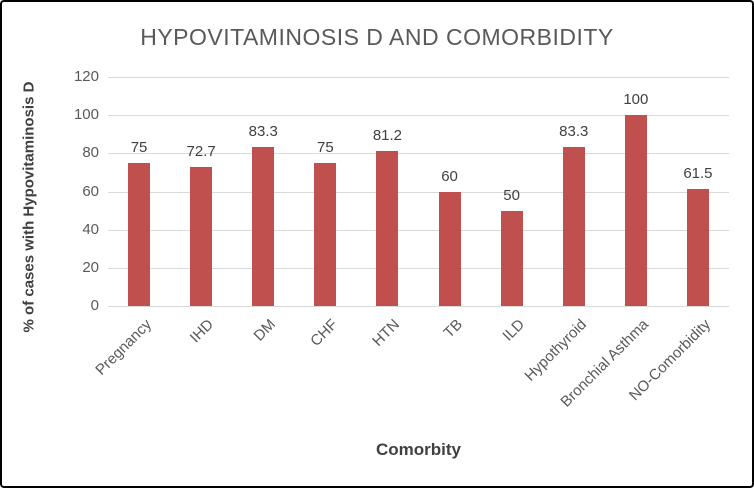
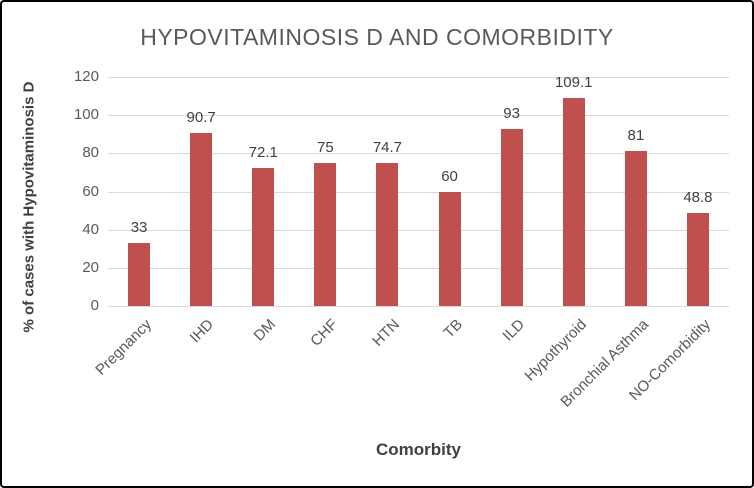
Pregnancy: 75 -> 33
IHD: 72.7 -> 90.7
DM: 83.3 -> 72.1
HTN: 81.2 -> 74.7
ILD: 50 -> 93
Hypothyroid: 83.3 -> 109.1
Bronchial Asthma: 100 -> 81
NO-Comorbidity: 61.5 -> 48.8
